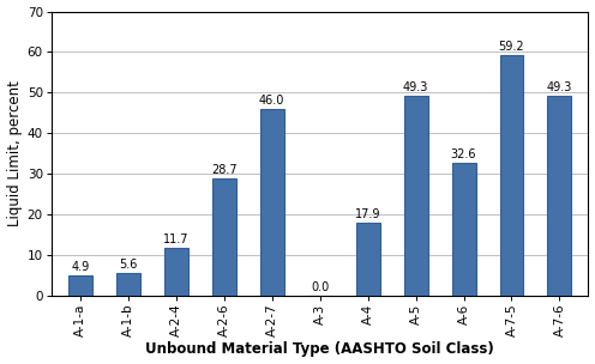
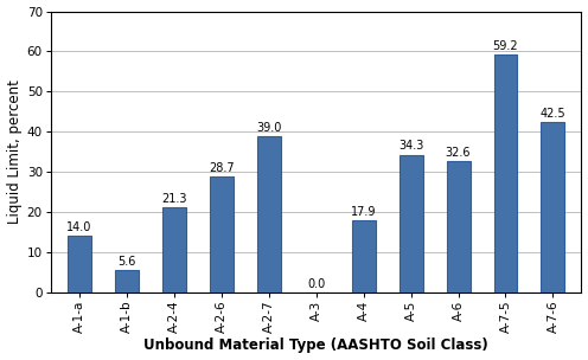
A-1-a: 4.9 -> 14.0
A-2-4: 11.7 -> 21.3
A-2-7: 46.0 -> 39.0
A-5: 49.3 -> 34.3
A-7-6: 49.3 -> 42.5
